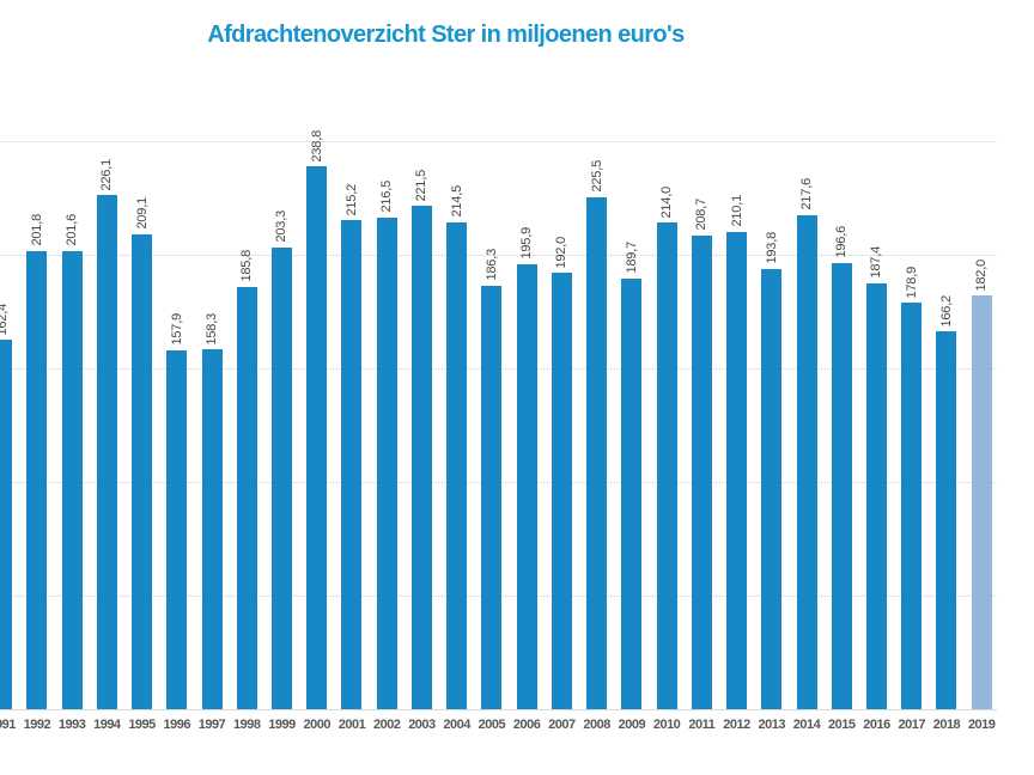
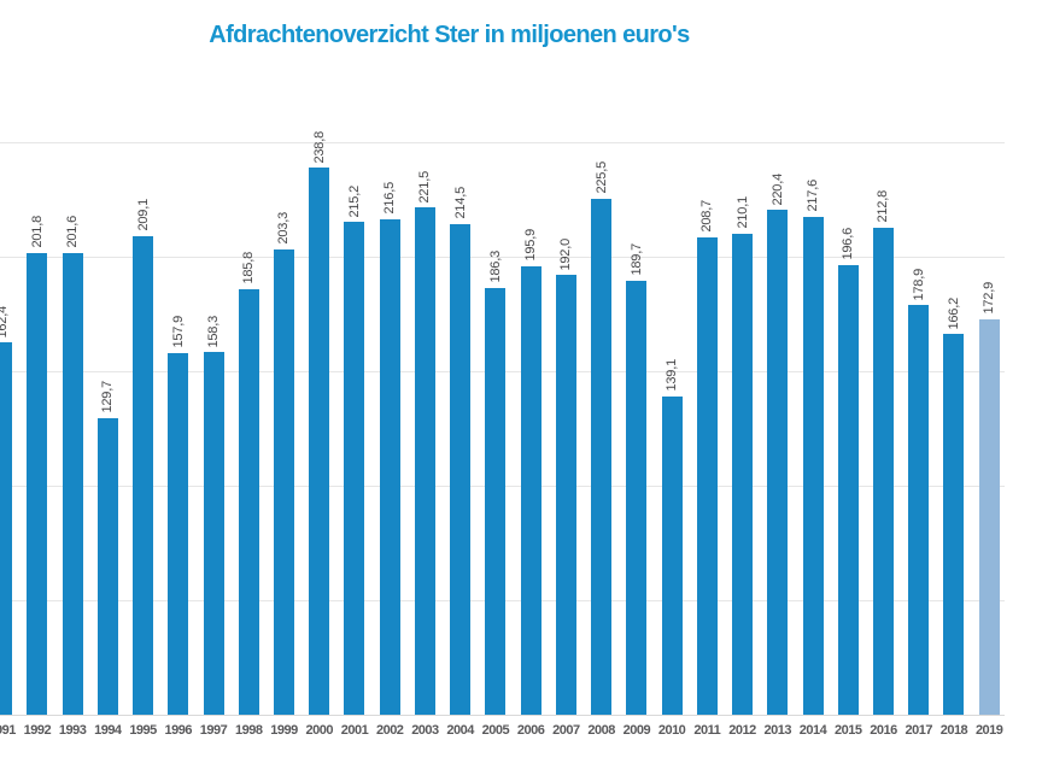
1994: 226,1 -> 129,7
2010: 214,0 -> 139,1
2013: 193,8 -> 220,4
2016: 187,4 -> 212,8
2019: 182,0 -> 172,9
